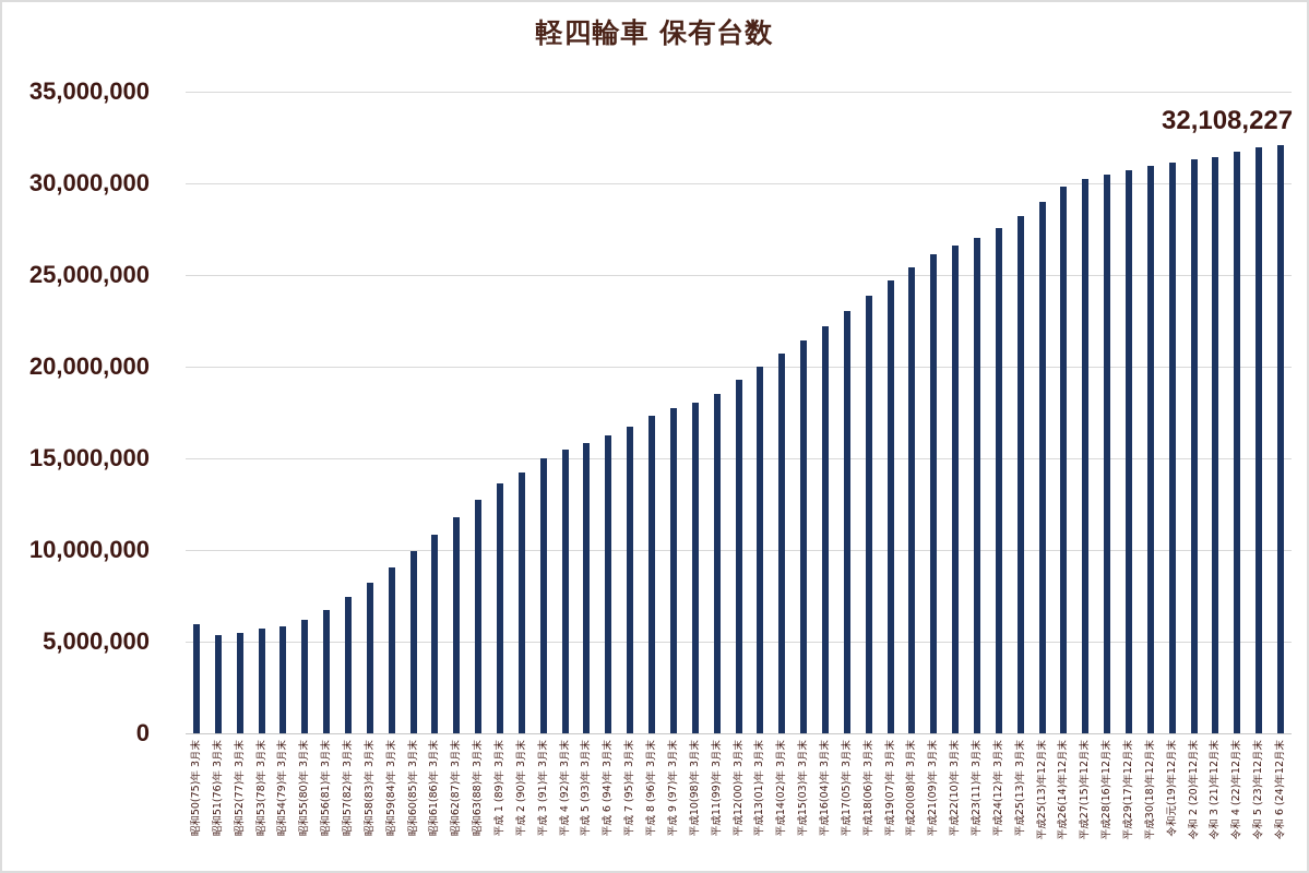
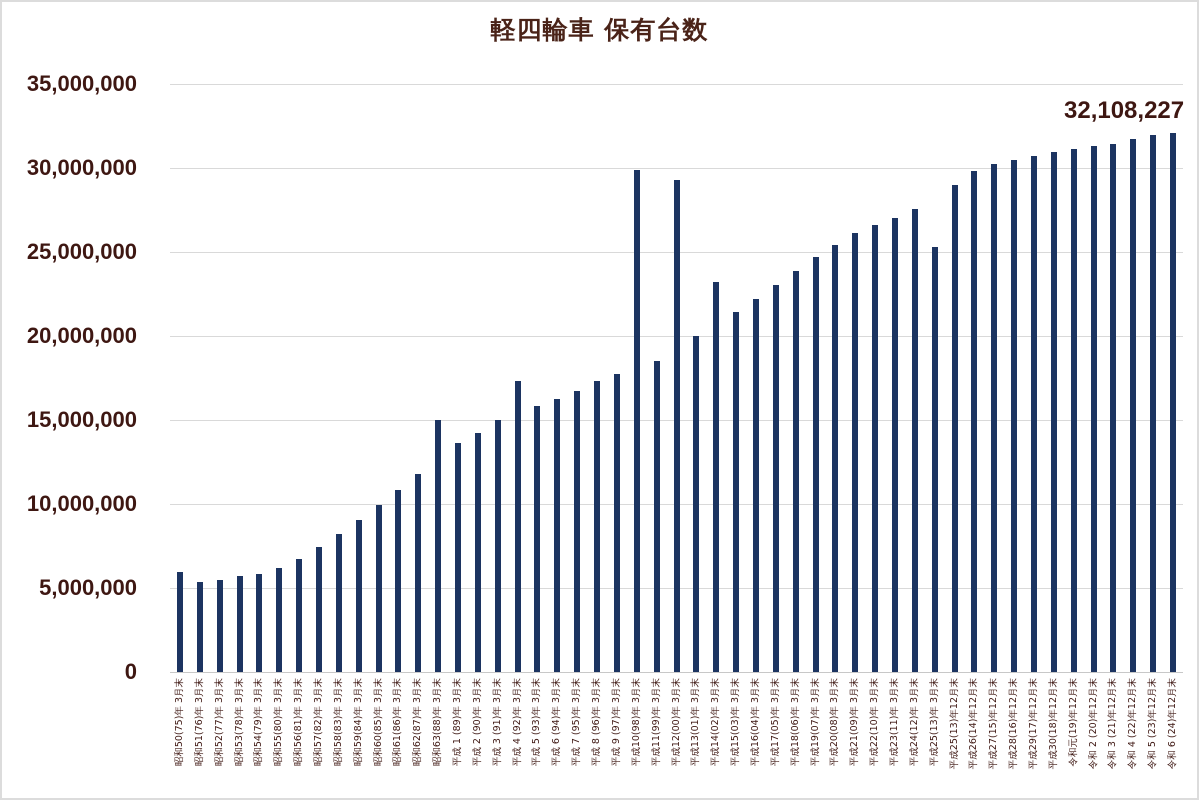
昭和63(88)年 3月末: 12700000 -> 15000000
平成 4 (92)年 3月末: 15500000 -> 17300000
平成10(98)年 3月末: 18000000 -> 29900000
平成12(00)年 3月末: 19300000 -> 29300000
平成14(02)年 3月末: 20700000 -> 23200000
平成25(13)年 3月末: 28200000 -> 25300000
